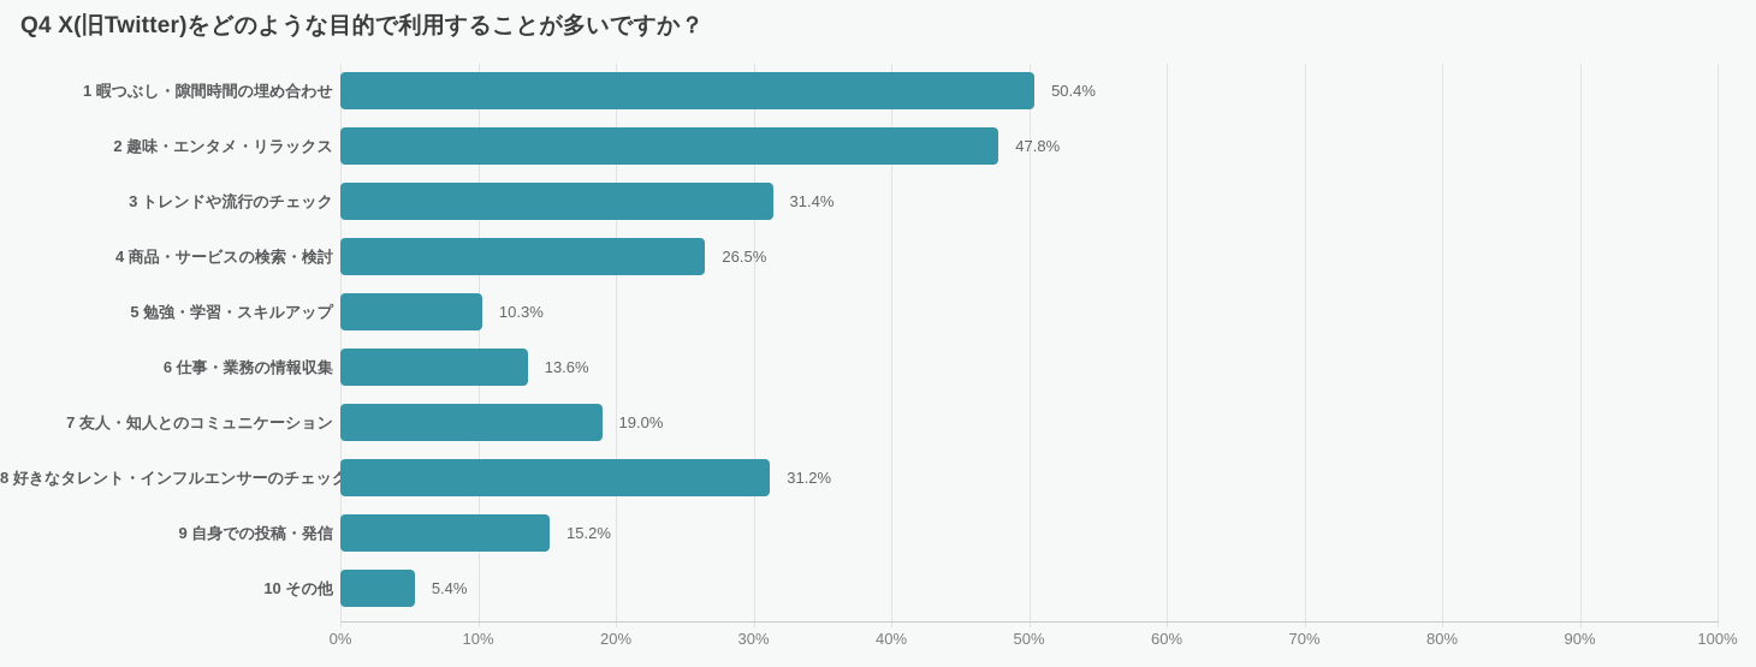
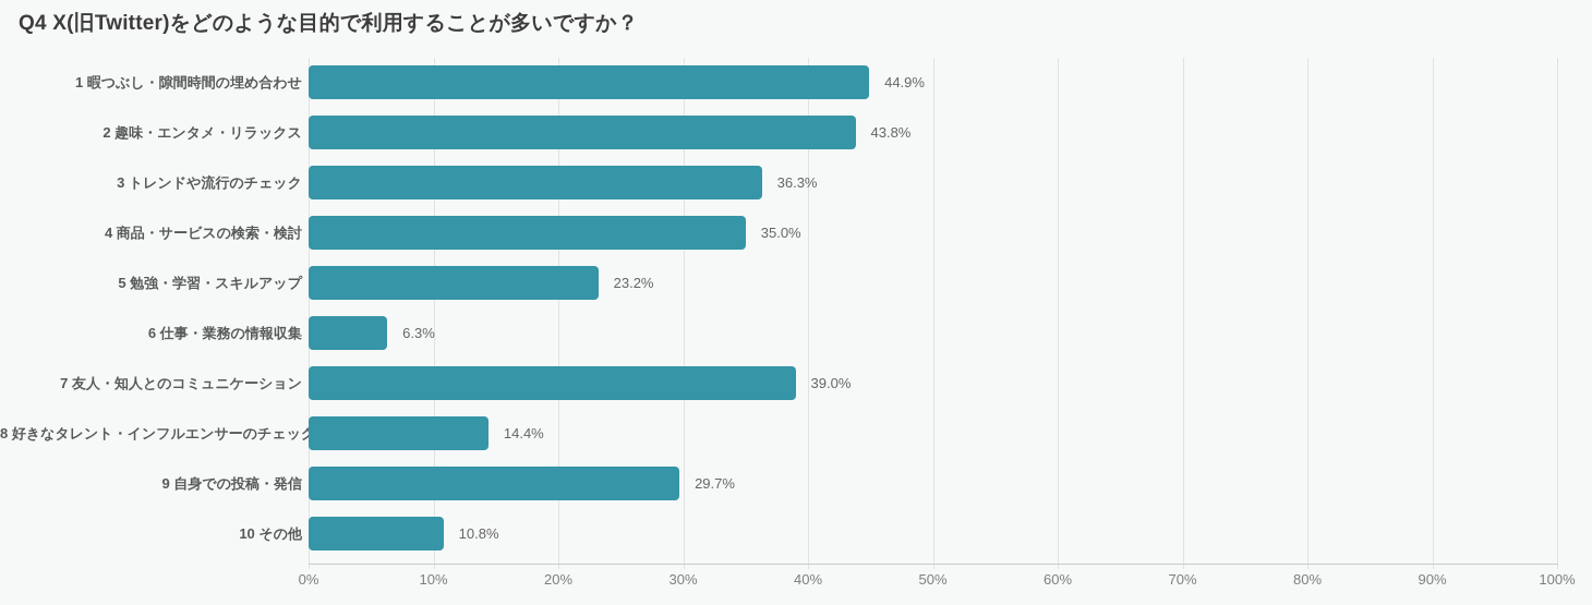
1 暇つぶし・隙間時間の埋め合わせ: 50.4% -> 44.9%
2 趣味・エンタメ・リラックス: 47.8% -> 43.8%
3 トレンドや流行のチェック: 31.4% -> 36.3%
4 商品・サービスの検索・検討: 26.5% -> 35.0%
5 勉強・学習・スキルアップ: 10.3% -> 23.2%
6 仕事・業務の情報収集: 13.6% -> 6.3%
7 友人・知人とのコミュニケーション: 19.0% -> 39.0%
8 好きなタレント・インフルエンサーのチェック: 31.2% -> 14.4%
9 自身での投稿・発信: 15.2% -> 29.7%
10 その他: 5.4% -> 10.8%
